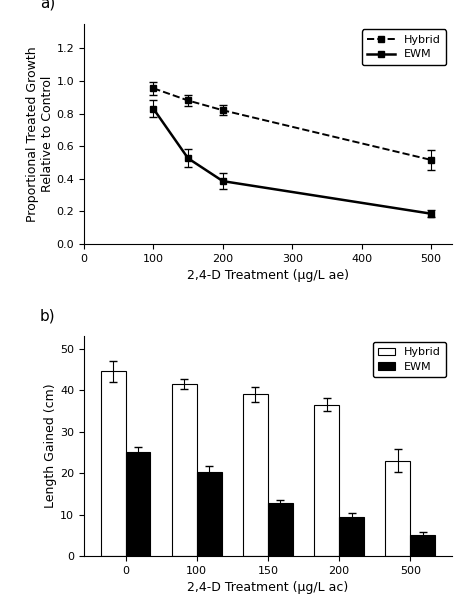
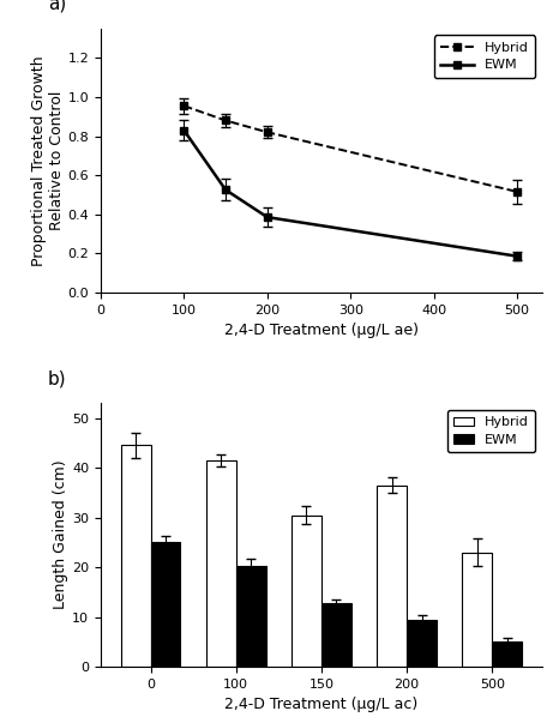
Hybrid/150: 39.0 -> 30.5
